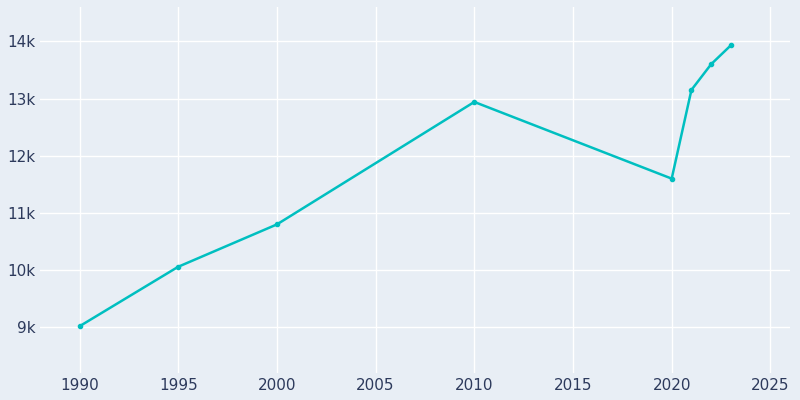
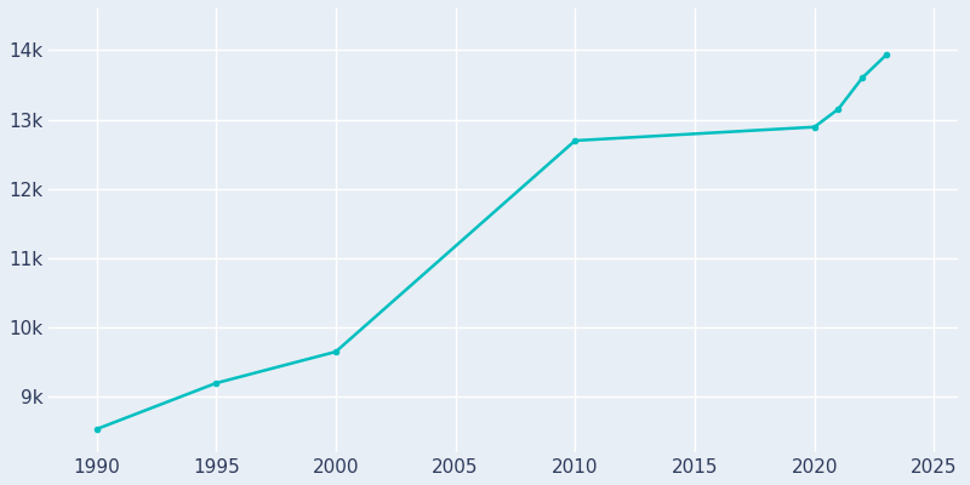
1990: 9.02k -> 8.54k
1995: 10.06k -> 9.20k
2000: 10.80k -> 9.65k
2010: 12.94k -> 12.70k
2020: 11.60k -> 12.89k
